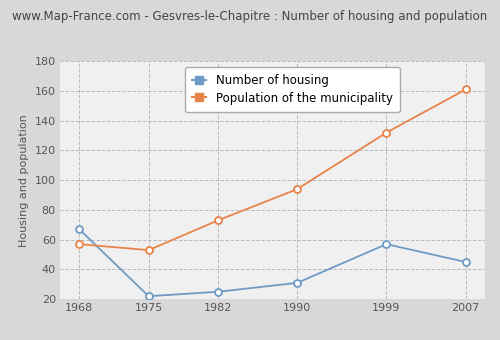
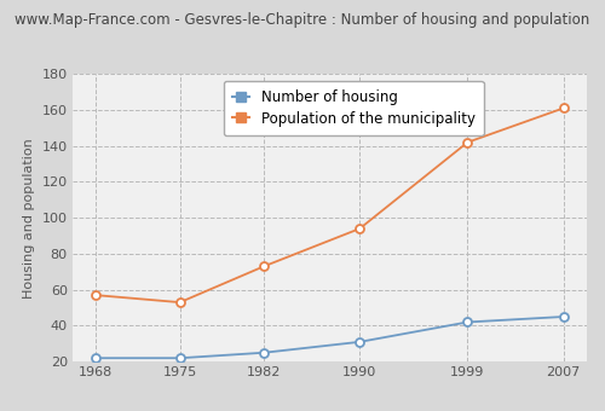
Number of housing/1968: 67 -> 22
Number of housing/1999: 57 -> 42
Population of the municipality/1999: 132 -> 142
